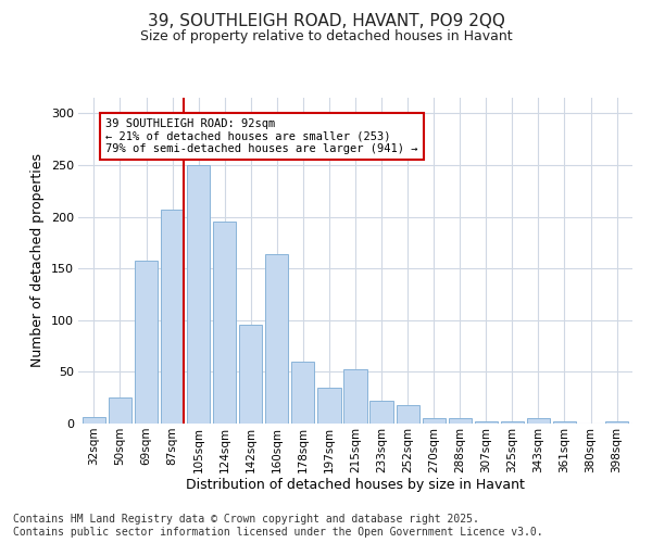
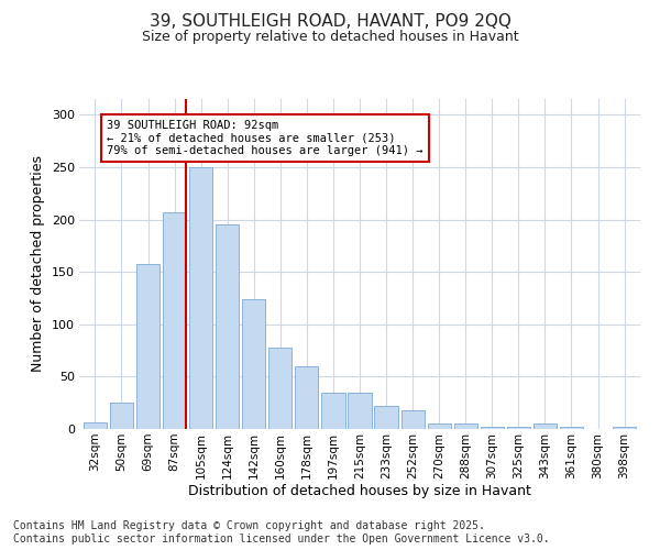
142sqm: 96 -> 124
160sqm: 164 -> 78
215sqm: 52 -> 35
